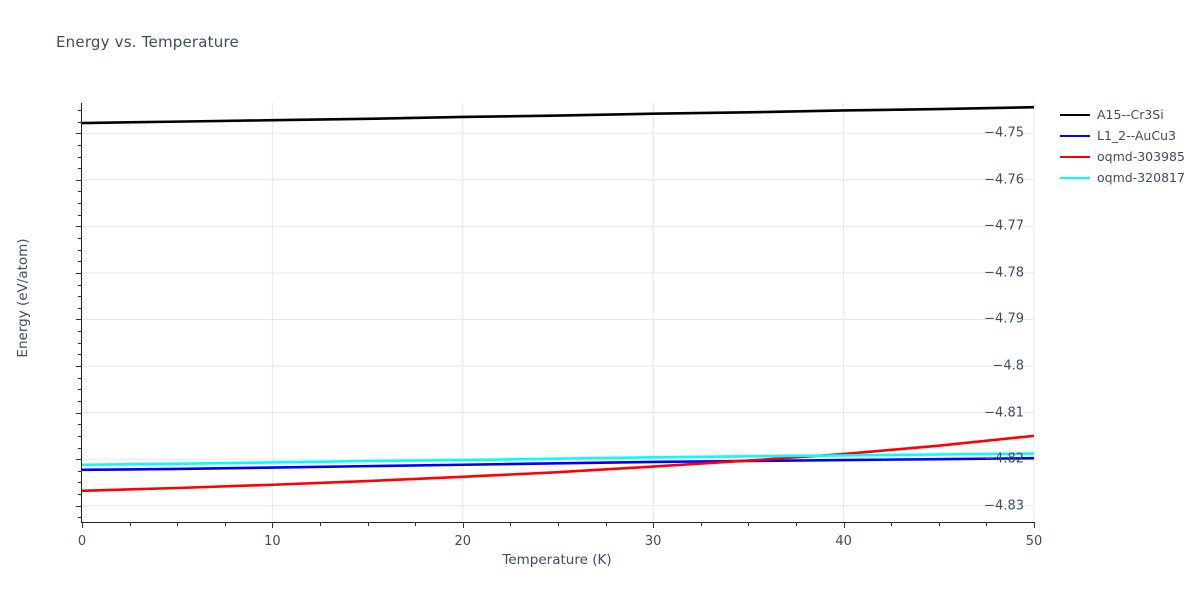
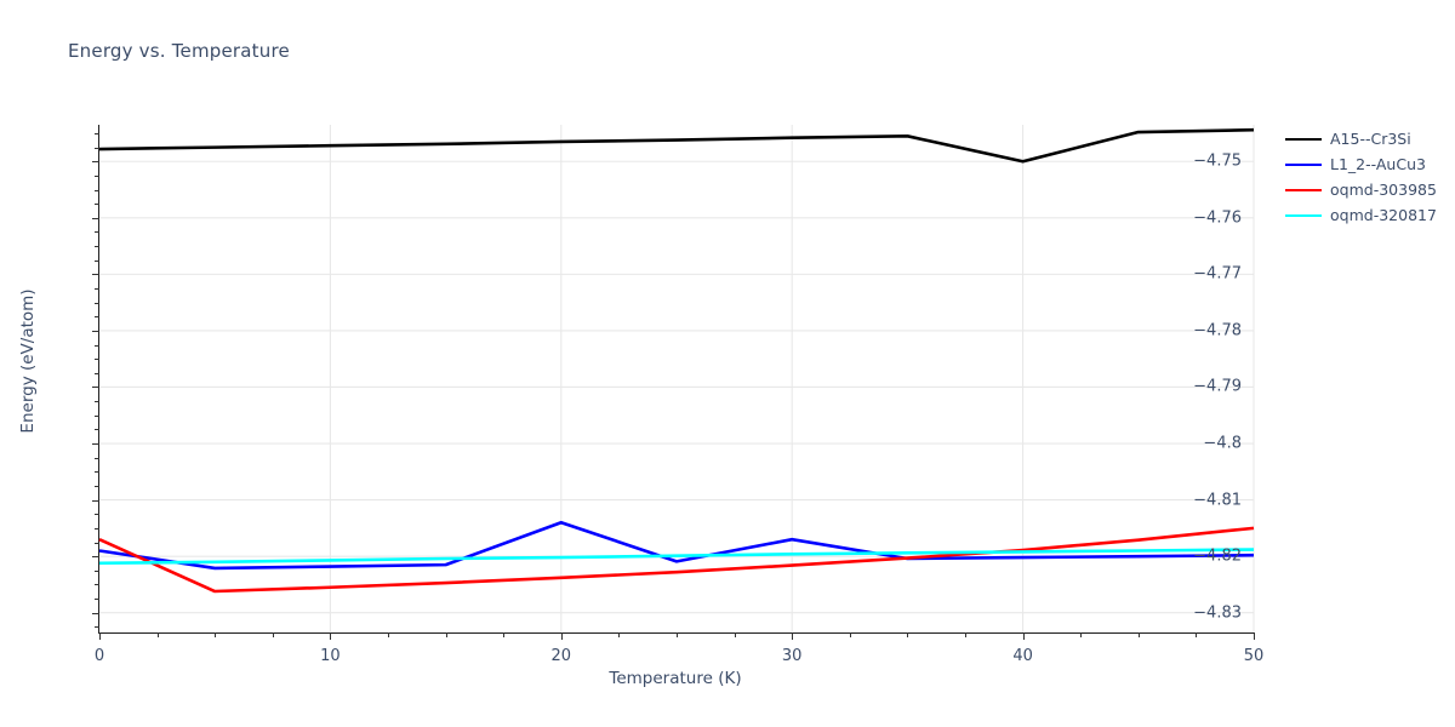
L1_2--AuCu3/0: -4.822 -> -4.819
oqmd-303985/0: -4.827 -> -4.817
L1_2--AuCu3/20: -4.821 -> -4.814
L1_2--AuCu3/30: -4.821 -> -4.817
A15--Cr3Si/40: -4.745 -> -4.750
